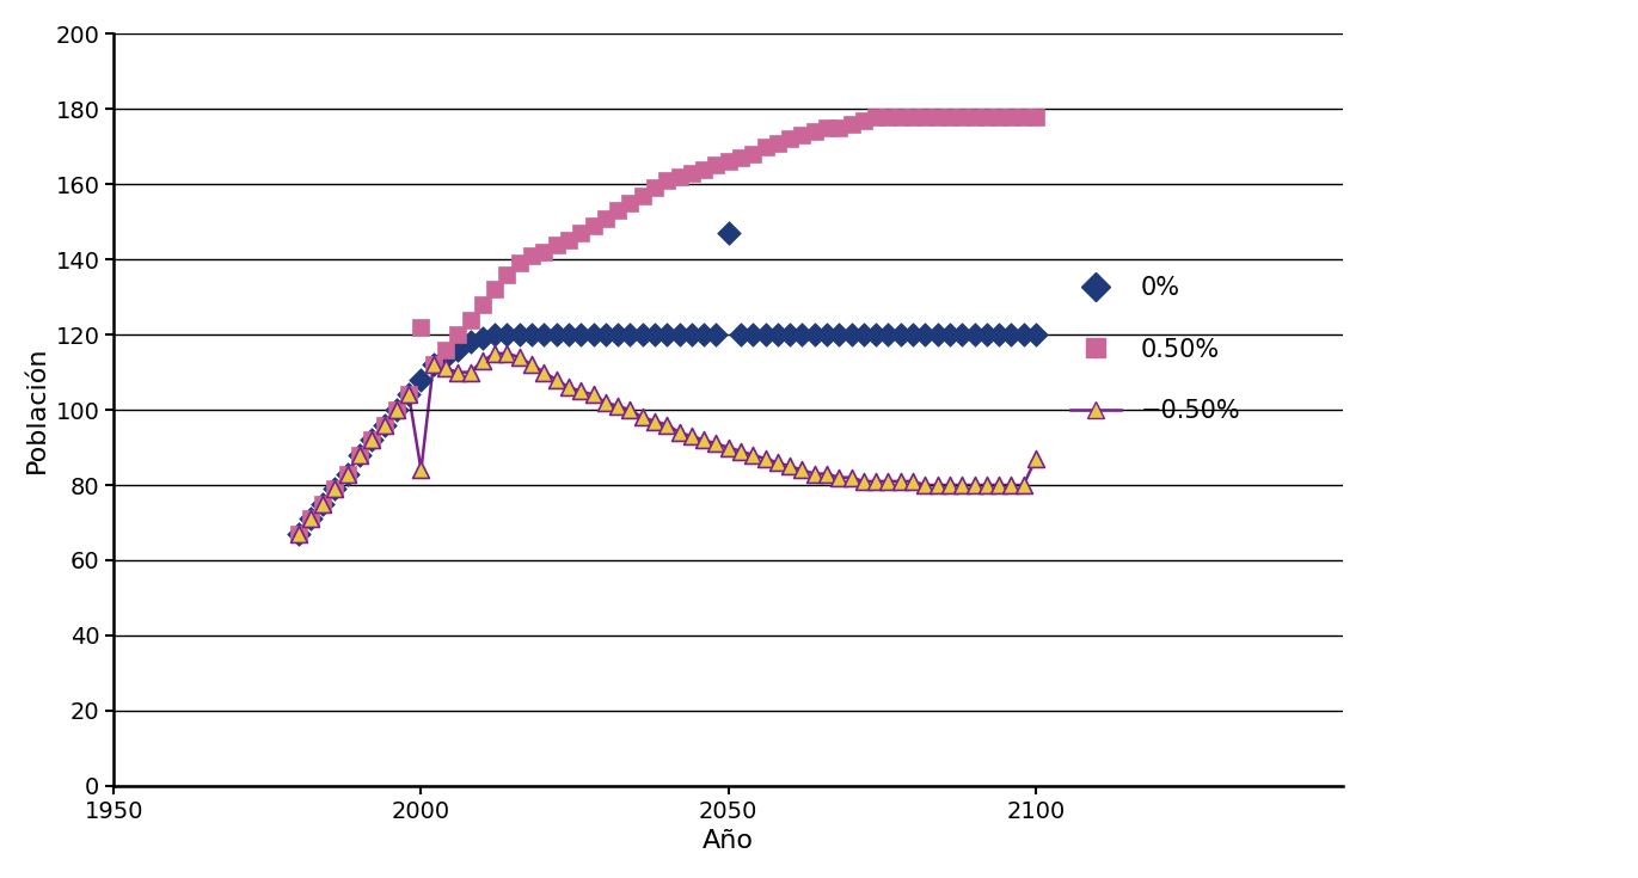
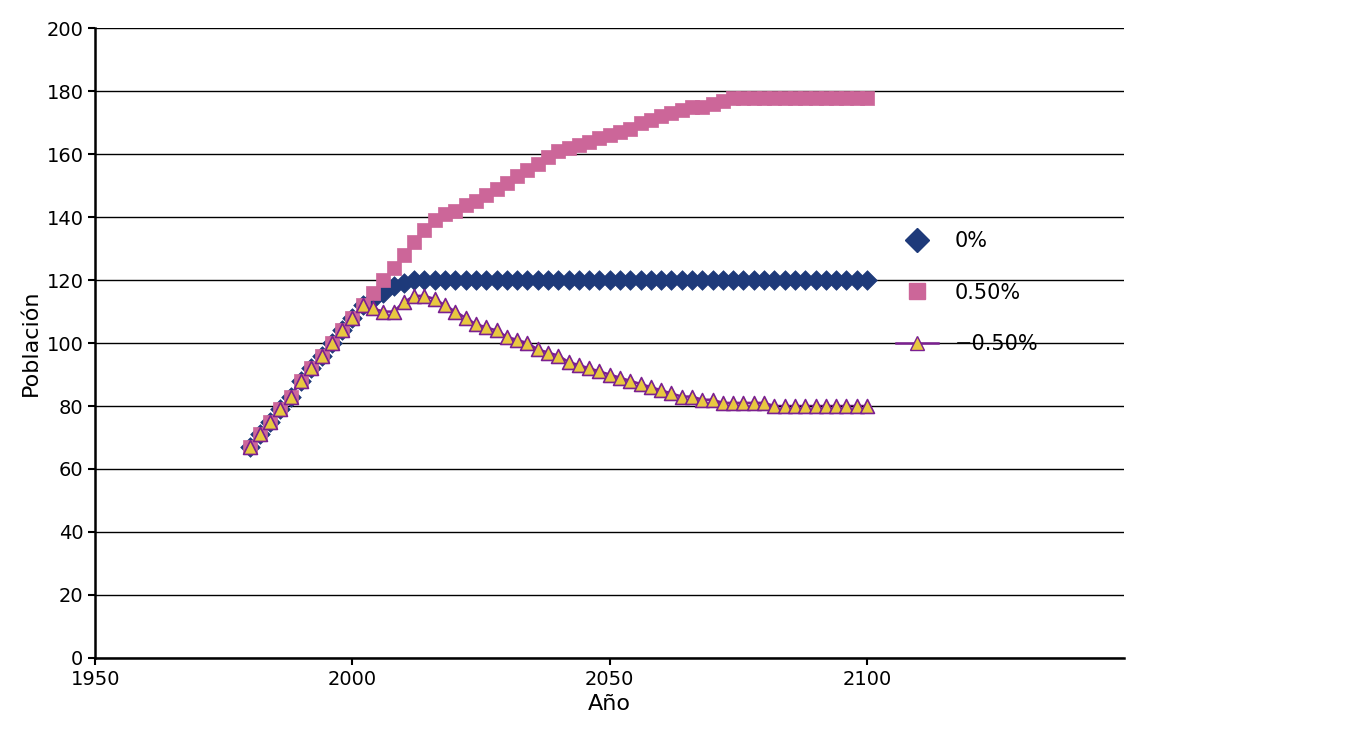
0.50%/2000: 122 -> 108
−0.50%/2000: 84 -> 108
0%/2050: 147 -> 120
−0.50%/2100: 87 -> 80
